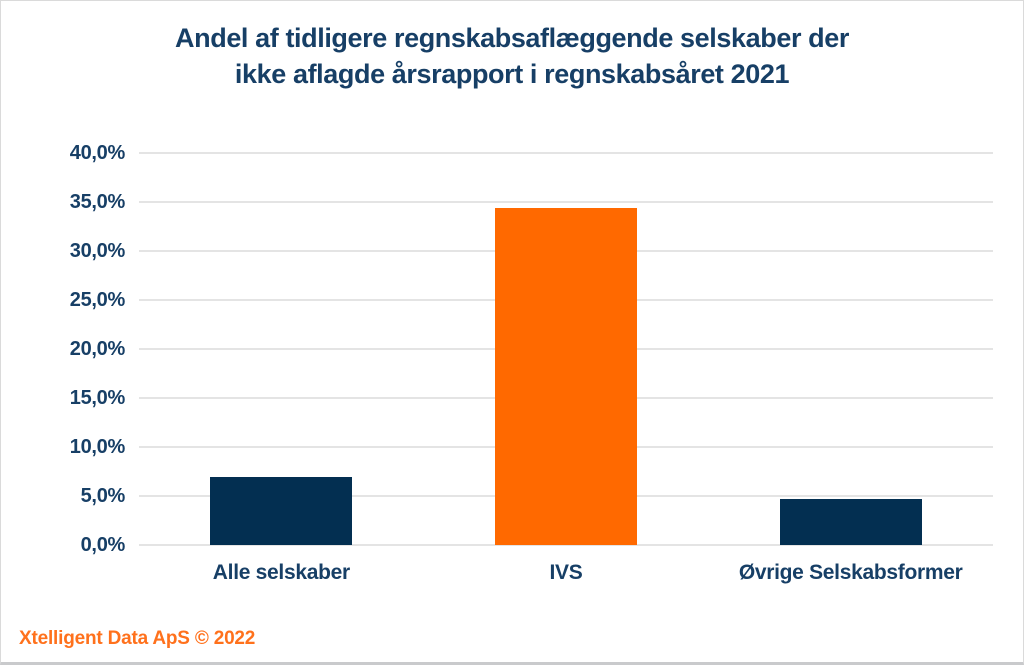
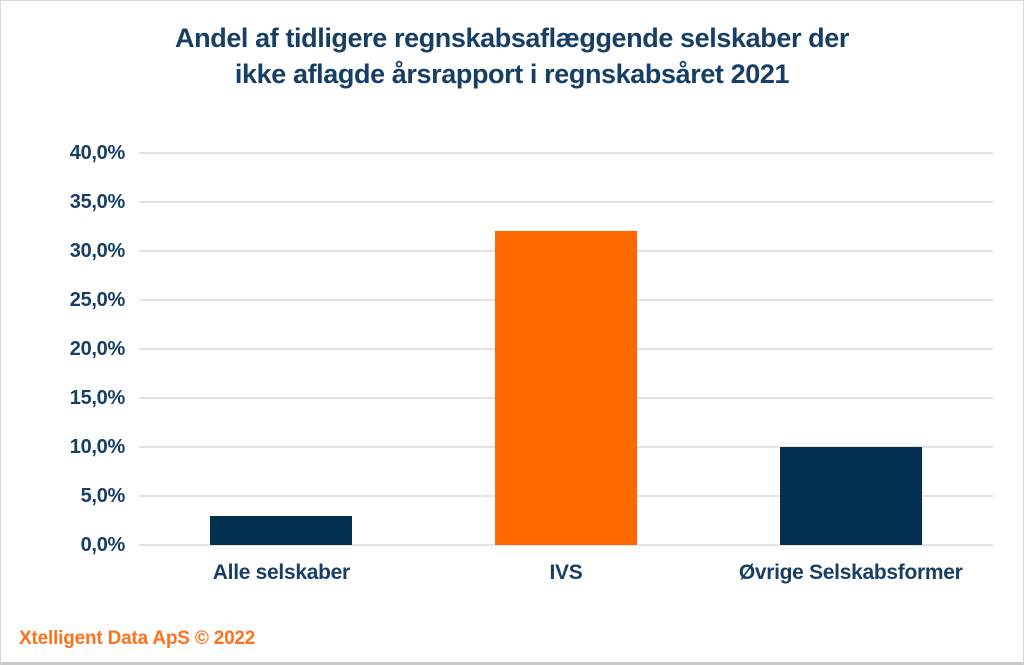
Alle selskaber: 7% -> 3%
IVS: 34% -> 32%
Øvrige Selskabsformer: 5% -> 10%
